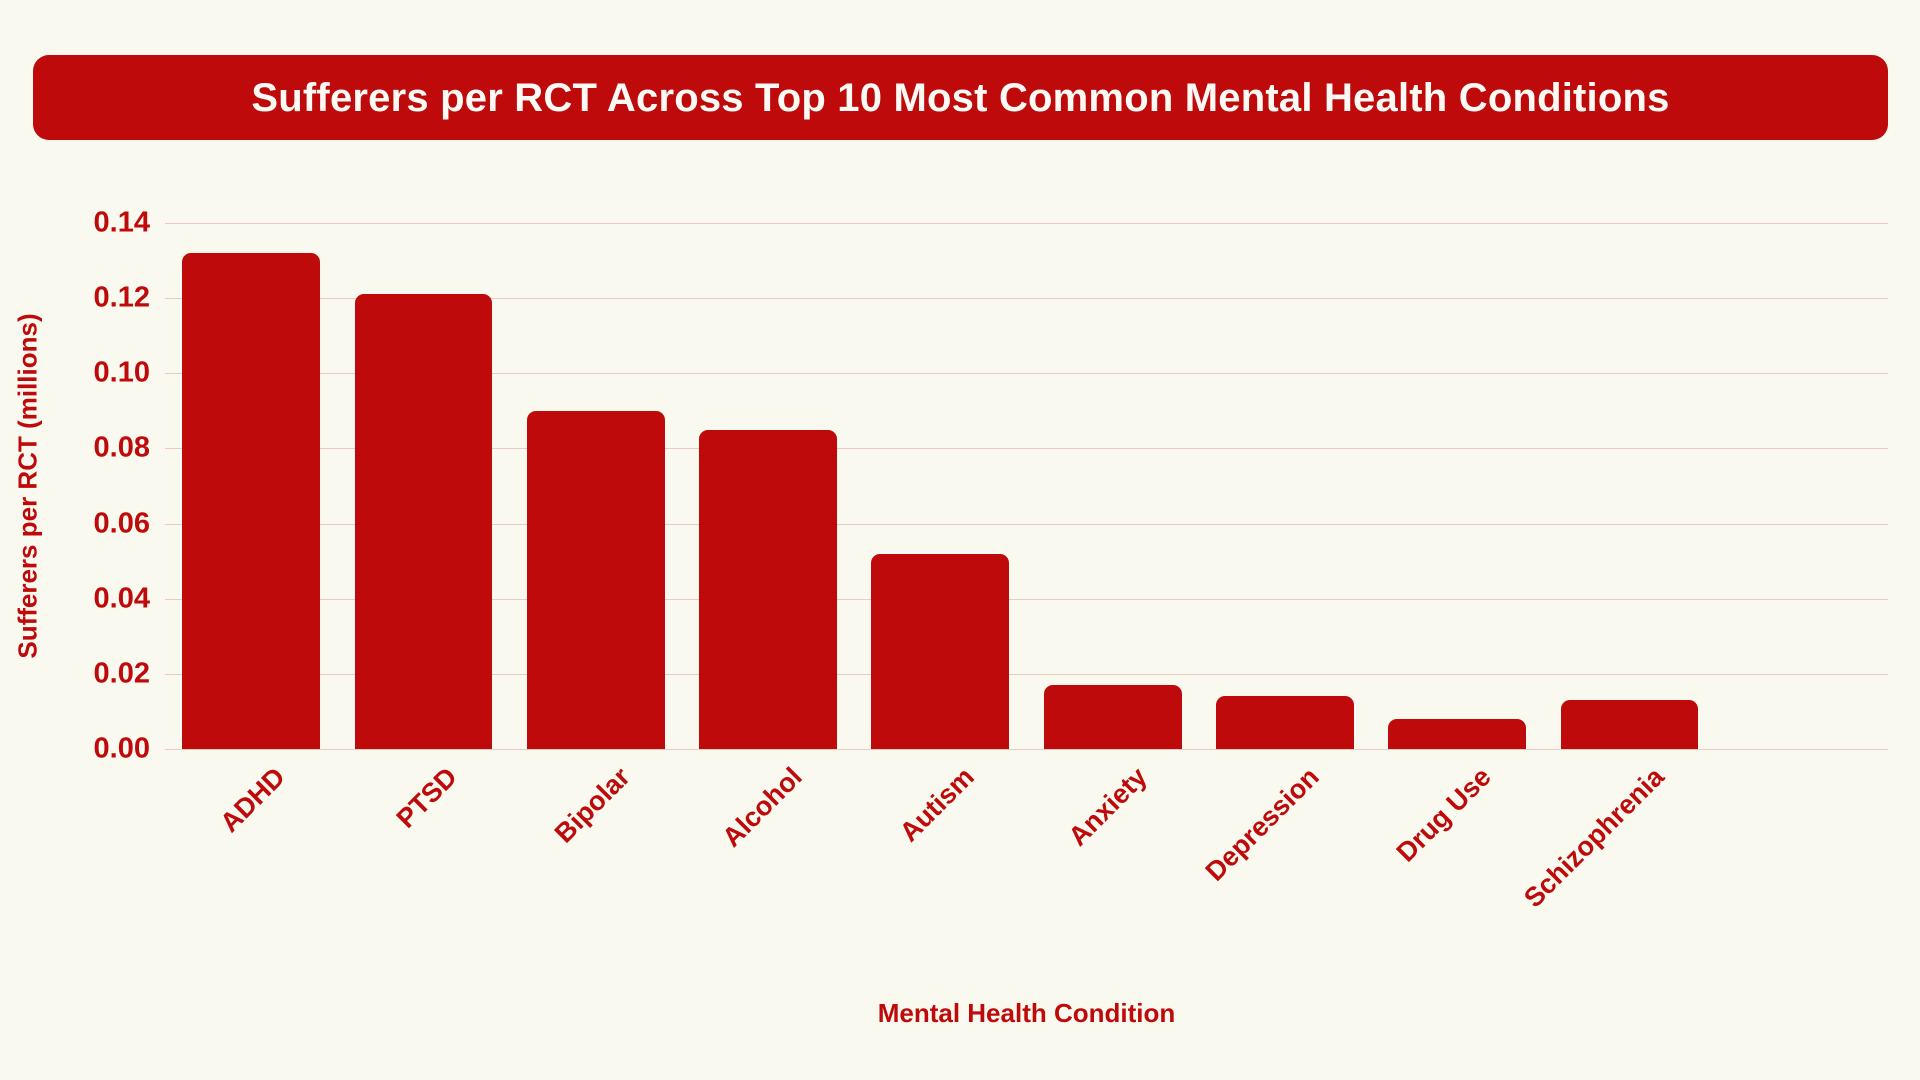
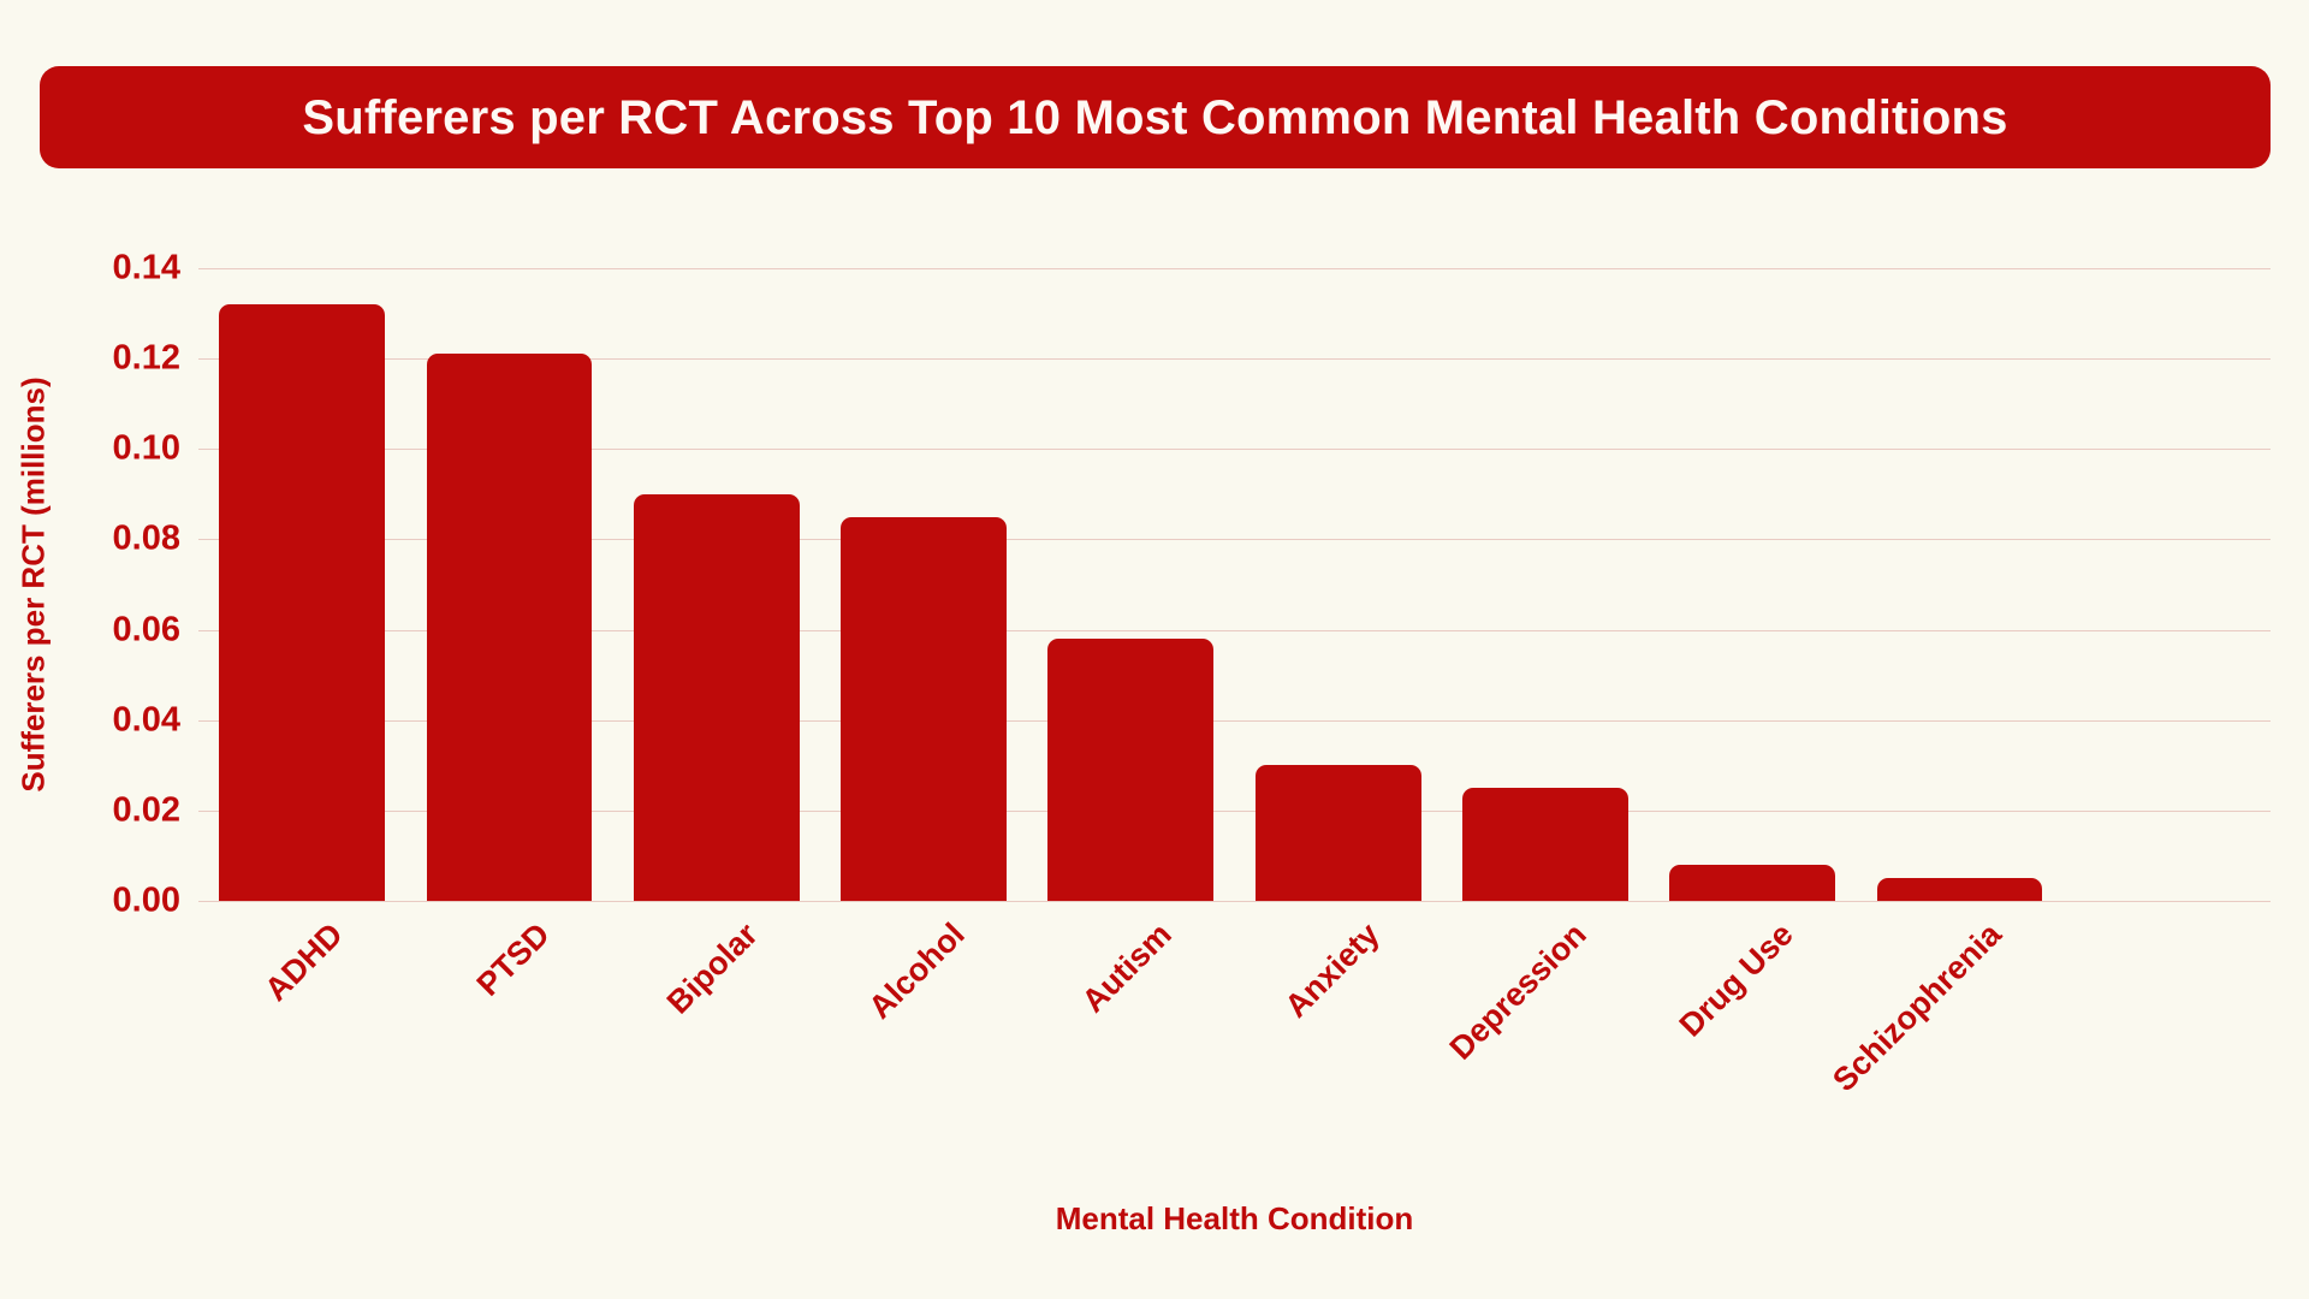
Autism: 0.052 -> 0.058
Anxiety: 0.017 -> 0.030
Depression: 0.014 -> 0.025
Schizophrenia: 0.013 -> 0.005
